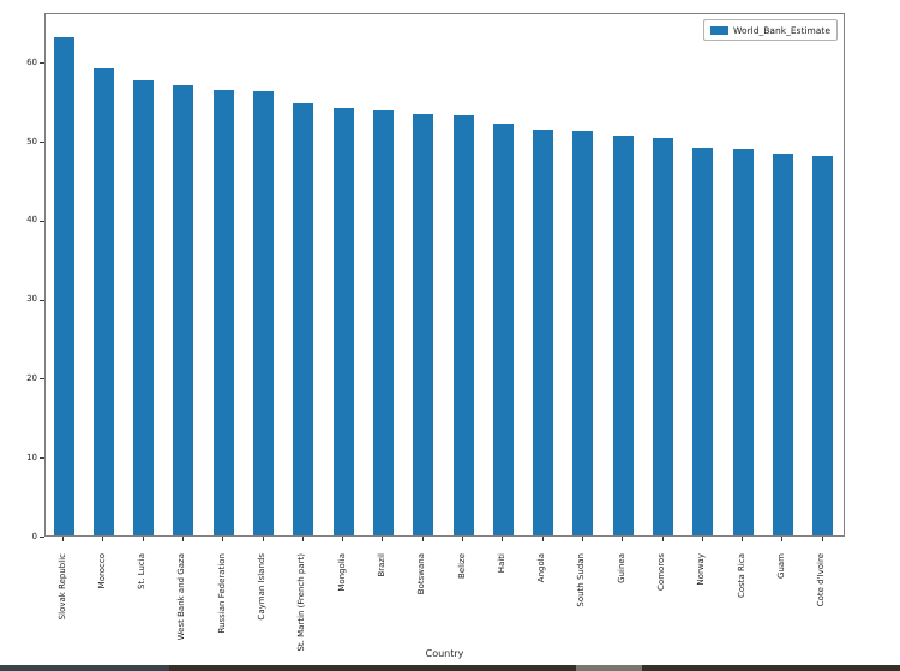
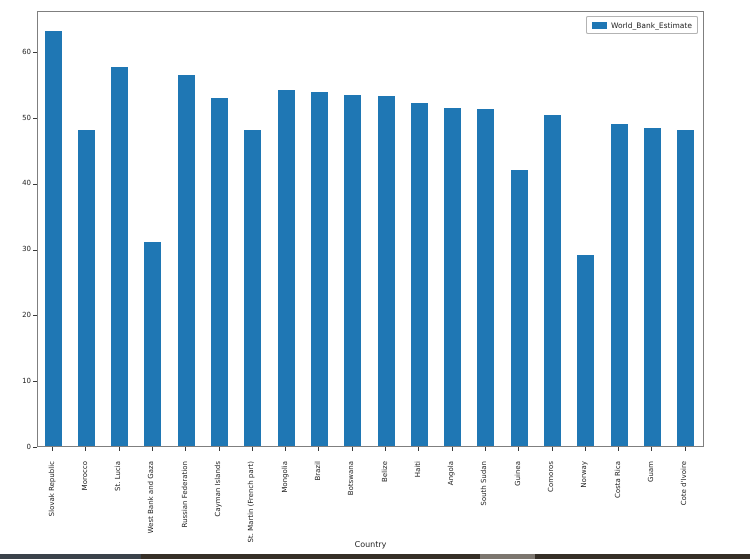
Morocco: 59 -> 48
West Bank and Gaza: 57 -> 31
Cayman Islands: 56 -> 53
St. Martin (French part): 55 -> 48
Guinea: 51 -> 42
Norway: 49 -> 29
